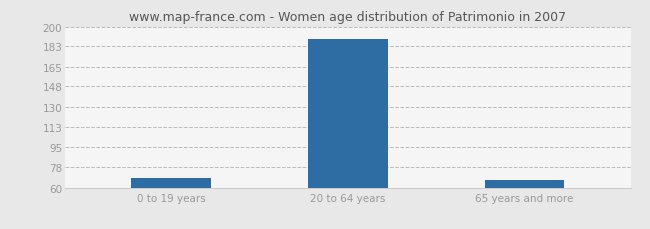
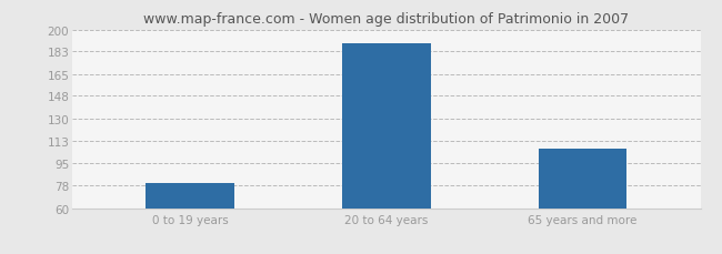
0 to 19 years: 68 -> 80
65 years and more: 67 -> 107
